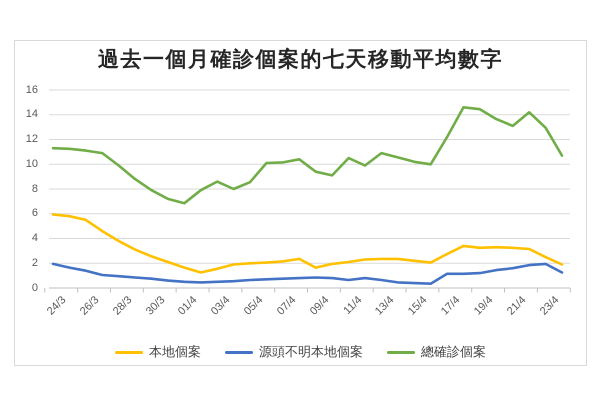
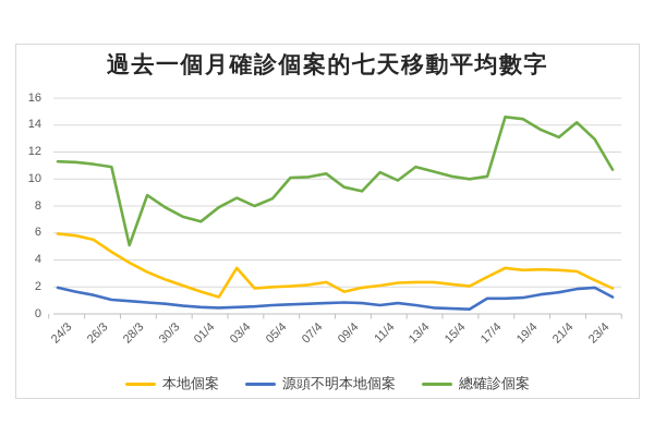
總確診個案/28/3: 9.9 -> 5.1
本地個案/03/4: 1.6 -> 3.4
總確診個案/17/4: 12.2 -> 10.2
